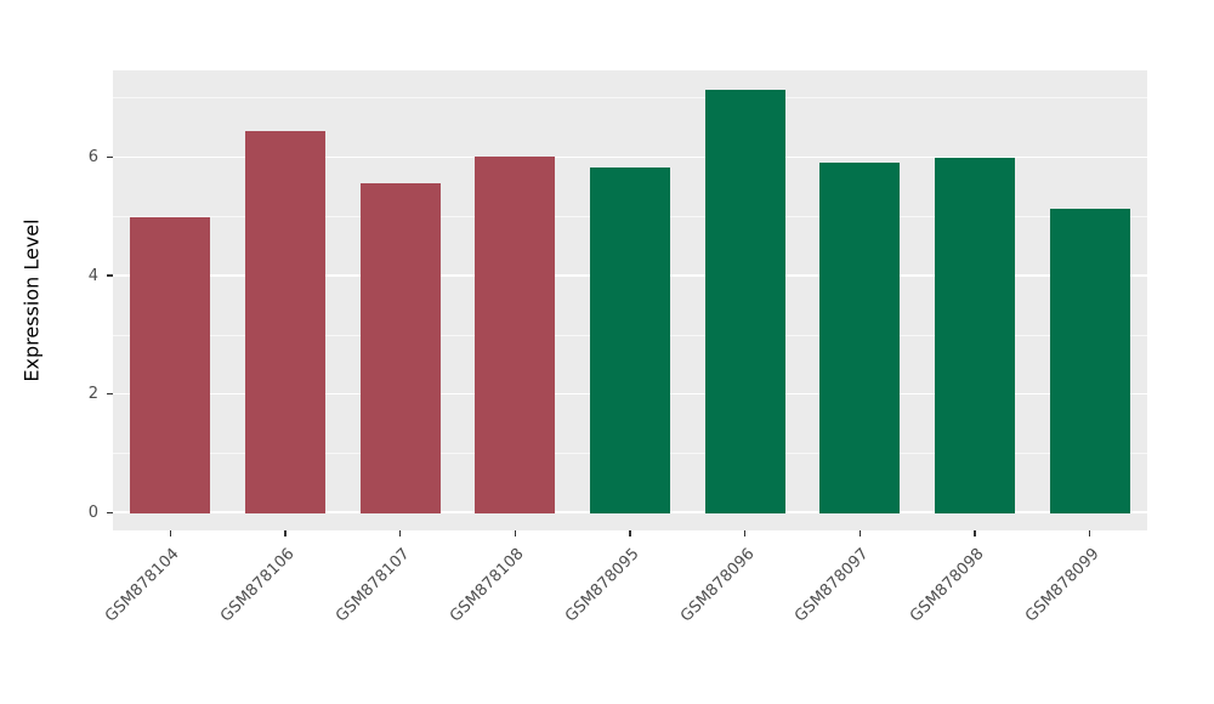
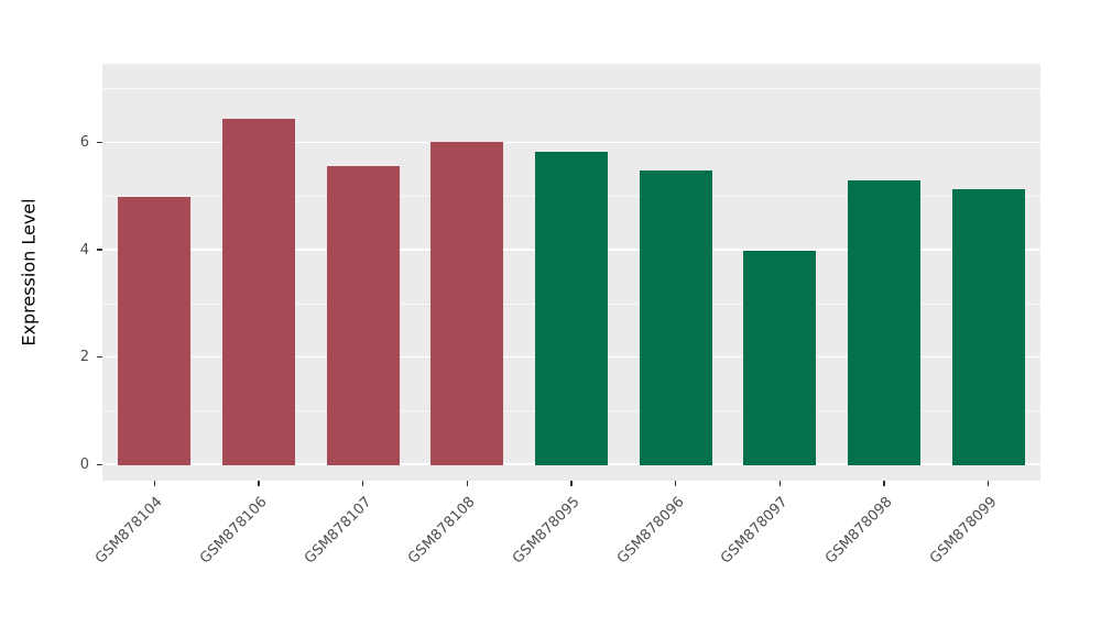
GSM878096: 7.2 -> 5.5
GSM878097: 5.9 -> 4.0
GSM878098: 6.0 -> 5.3
